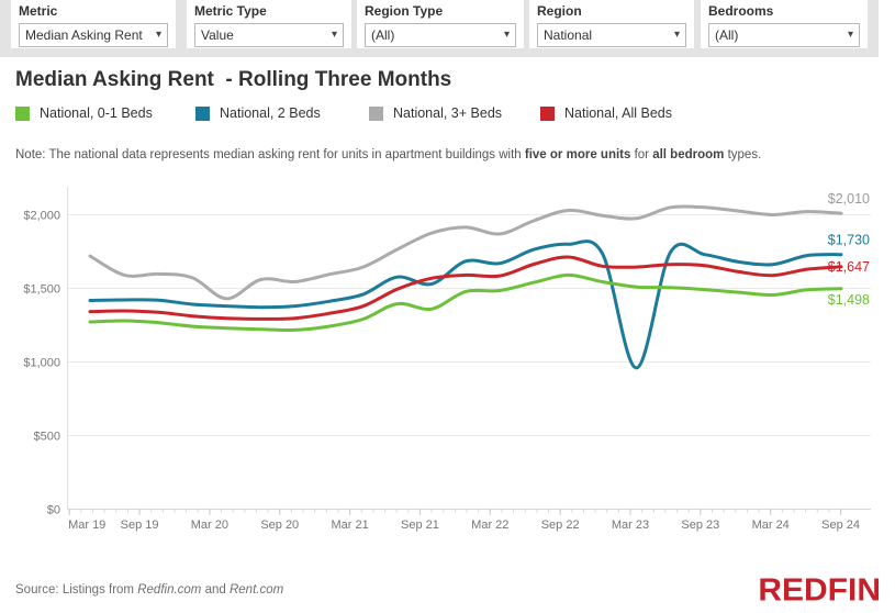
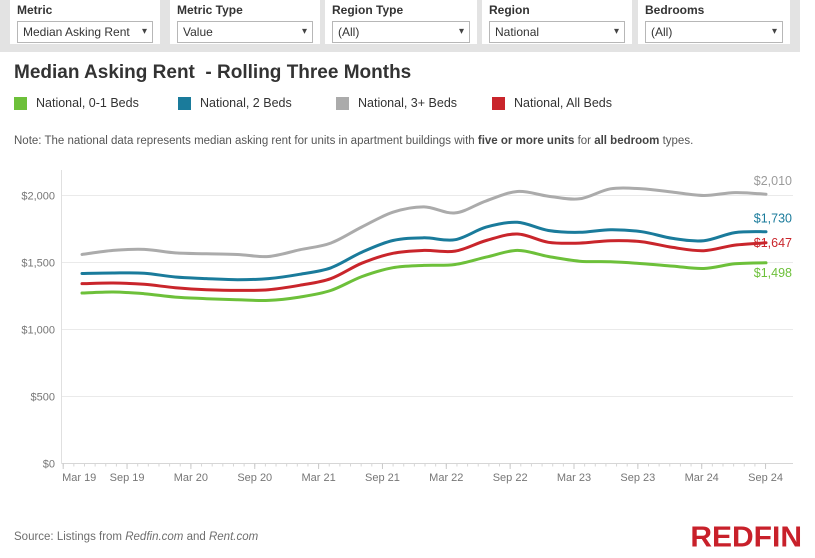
National, 3+ Beds/Mar 19: $1720 -> $1560
National, 3+ Beds/Mar 20: $1430 -> $1560
National, 0-1 Beds/Sep 21: $1360 -> $1460
National, 2 Beds/Sep 21: $1530 -> $1660
National, 2 Beds/Mar 23: $960 -> $1720
